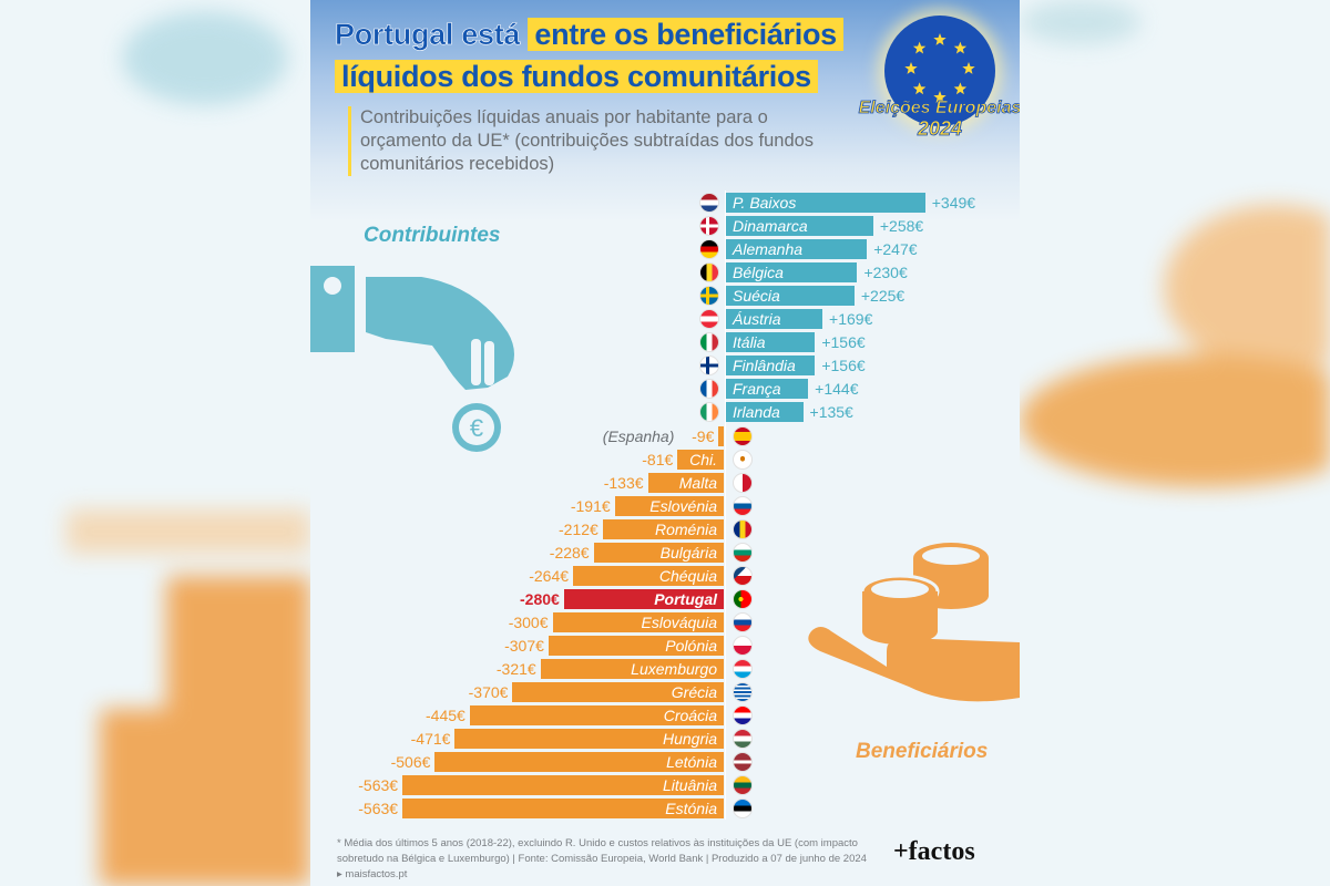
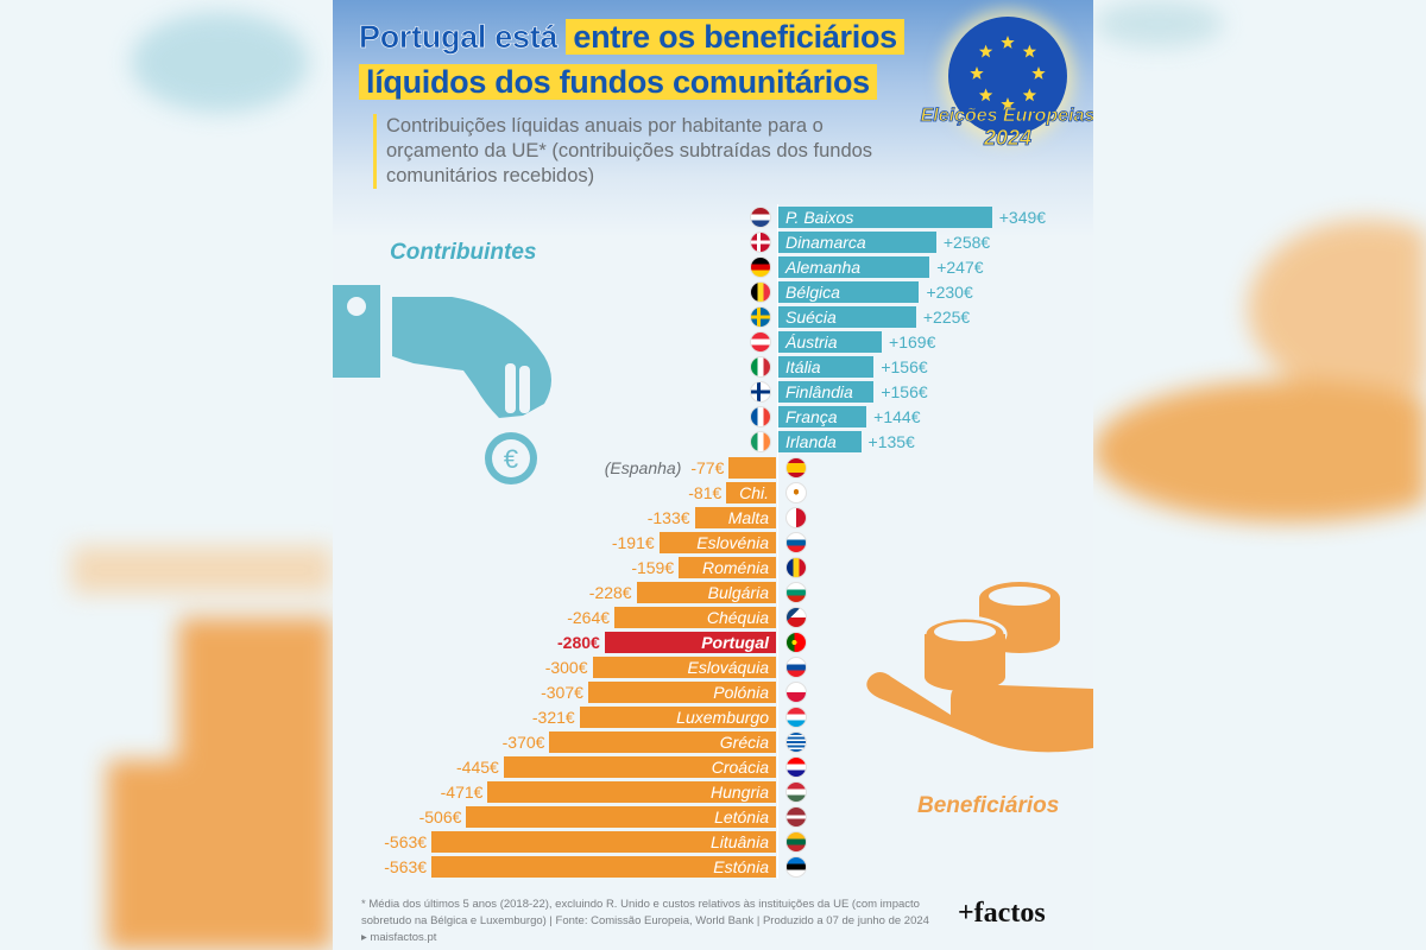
(Espanha): -9 -> -77
Roménia: -212 -> -159
